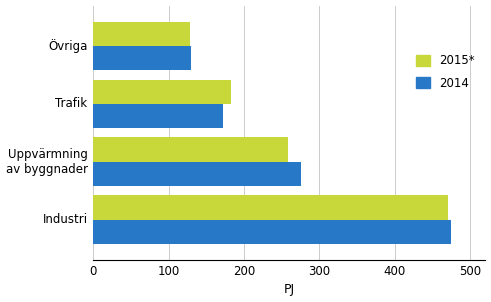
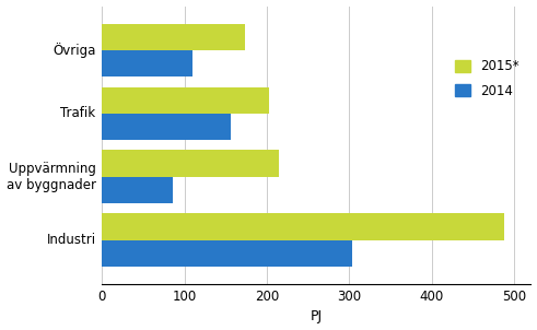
2015*/Övriga: 128 -> 174
2014/Övriga: 130 -> 110
2015*/Trafik: 183 -> 202
2014/Trafik: 172 -> 156
2015*/Uppvärmning av byggnader: 258 -> 214
2014/Uppvärmning av byggnader: 275 -> 86
2015*/Industri: 470 -> 488
2014/Industri: 475 -> 304
